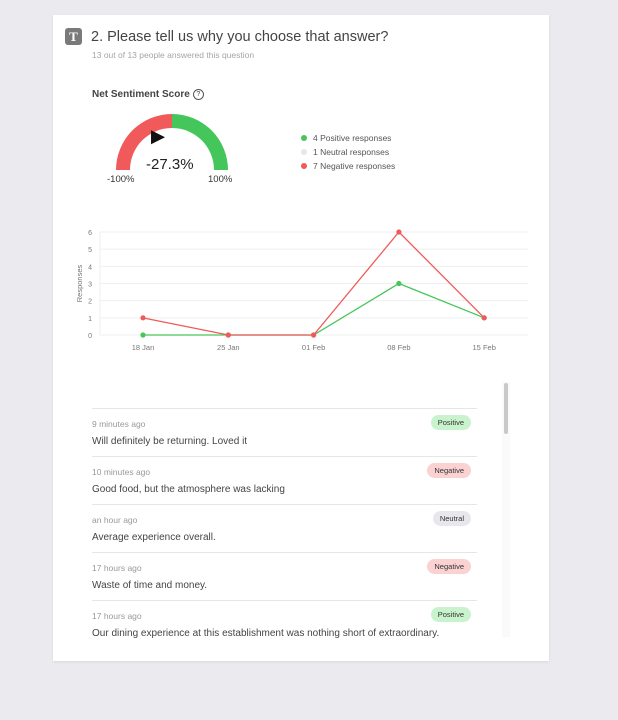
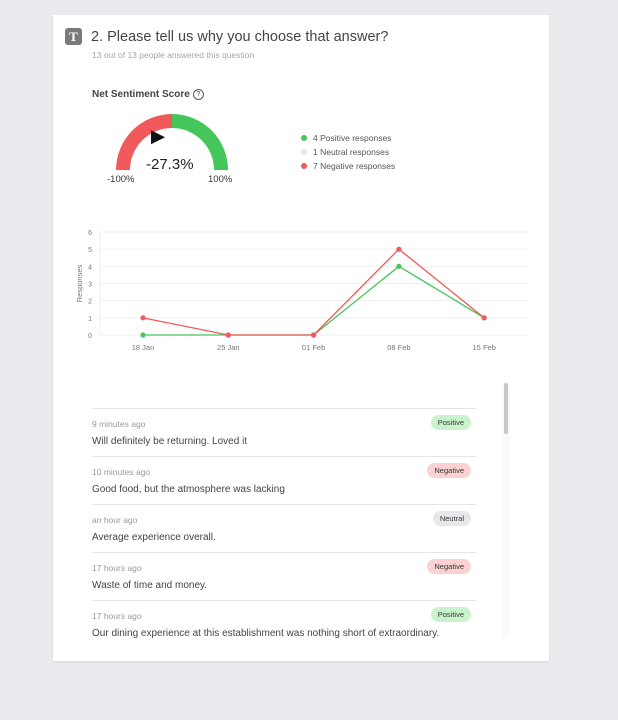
Negative/08 Feb: 6 -> 5
Positive/08 Feb: 3 -> 4
